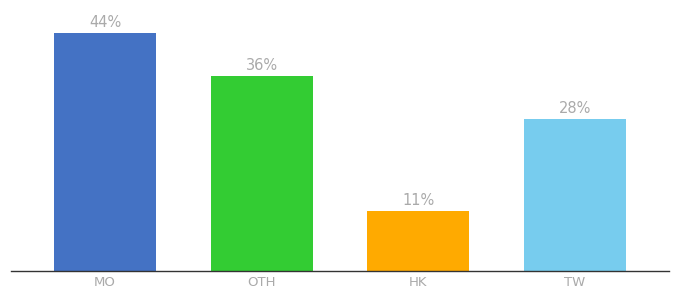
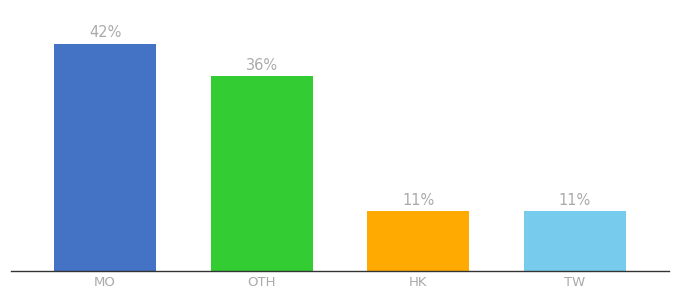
MO: 44% -> 42%
TW: 28% -> 11%
